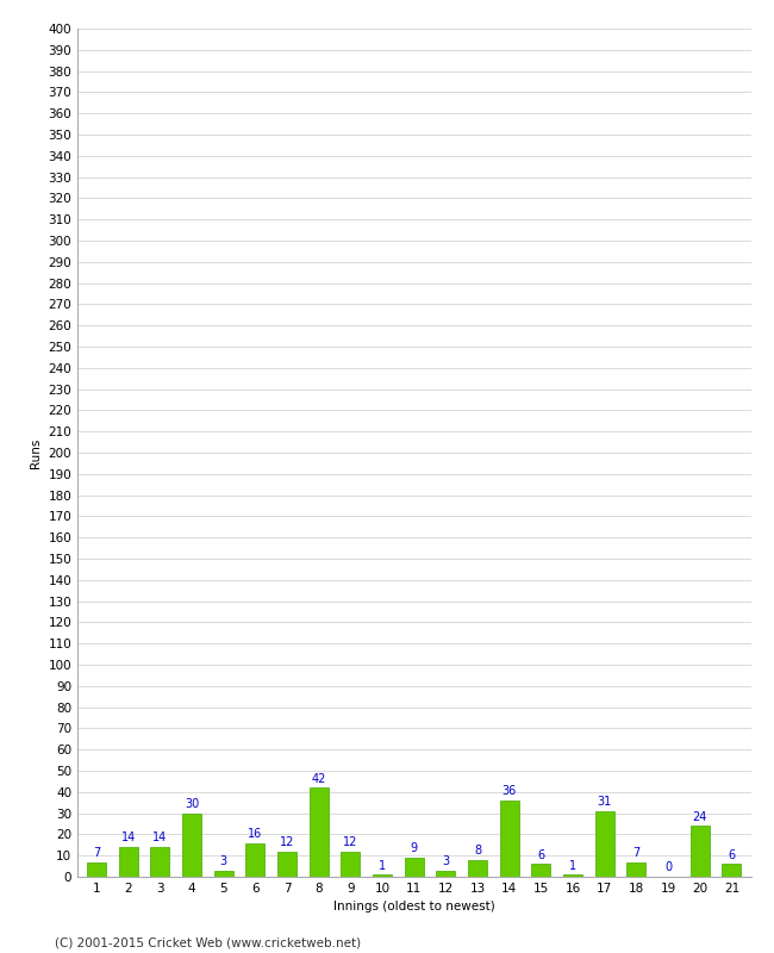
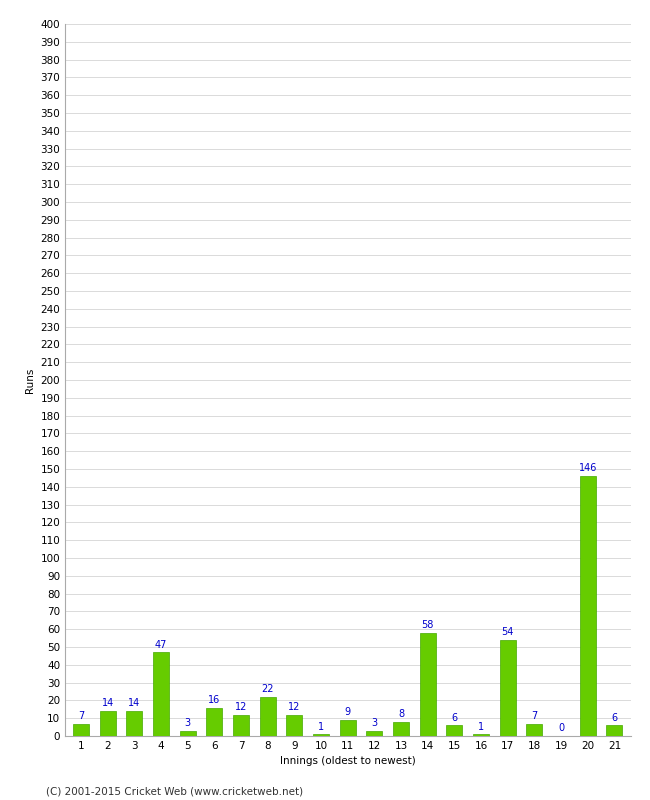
4: 30 -> 47
8: 42 -> 22
14: 36 -> 58
17: 31 -> 54
20: 24 -> 146
